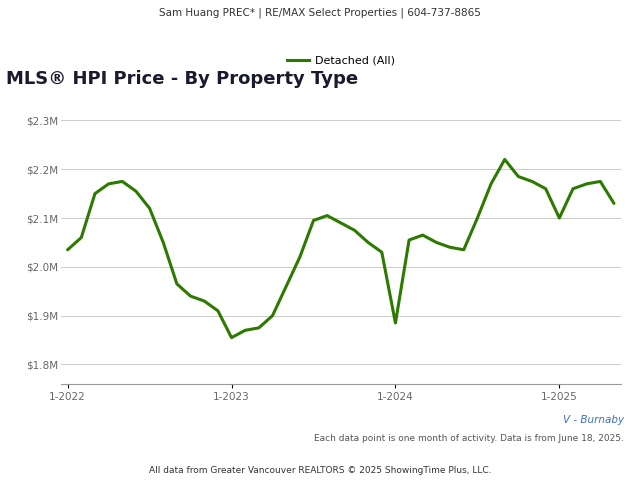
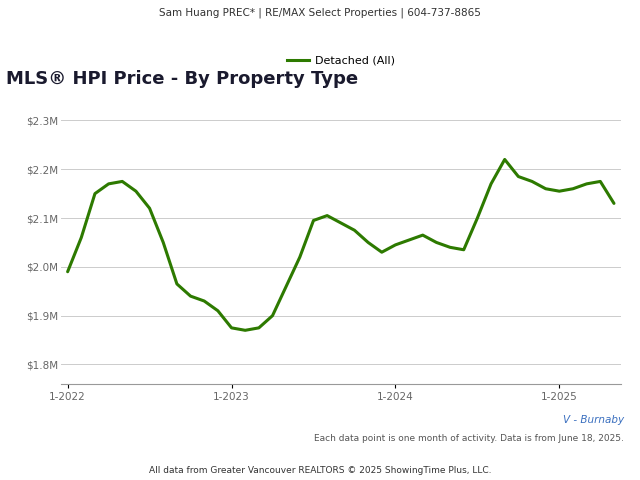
1-2022: $2.035M -> $1.990M
1-2023: $1.855M -> $1.875M
1-2024: $1.885M -> $2.045M
1-2025: $2.100M -> $2.155M
